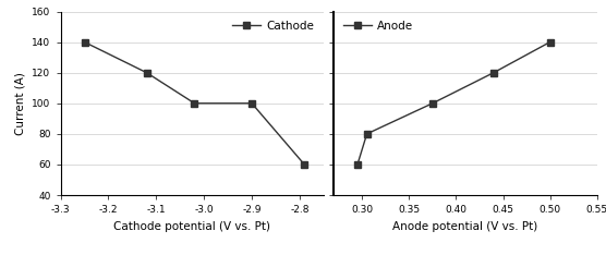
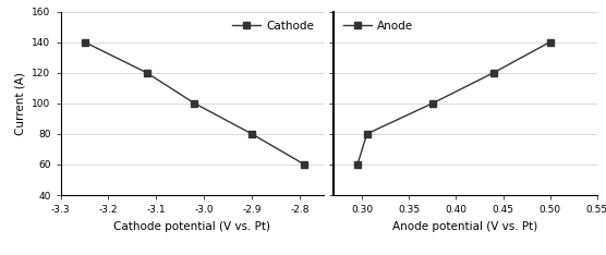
-2.9: 100 -> 80
